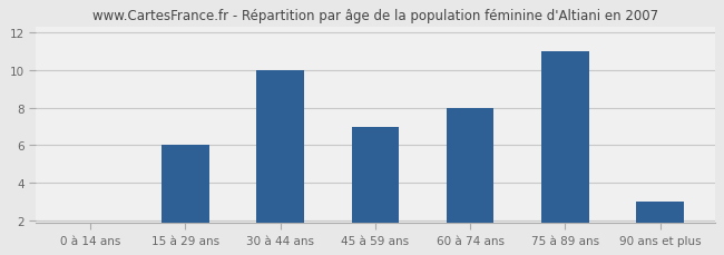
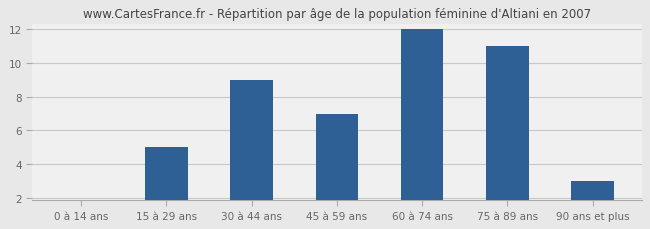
15 à 29 ans: 6 -> 5
30 à 44 ans: 10 -> 9
60 à 74 ans: 8 -> 12
